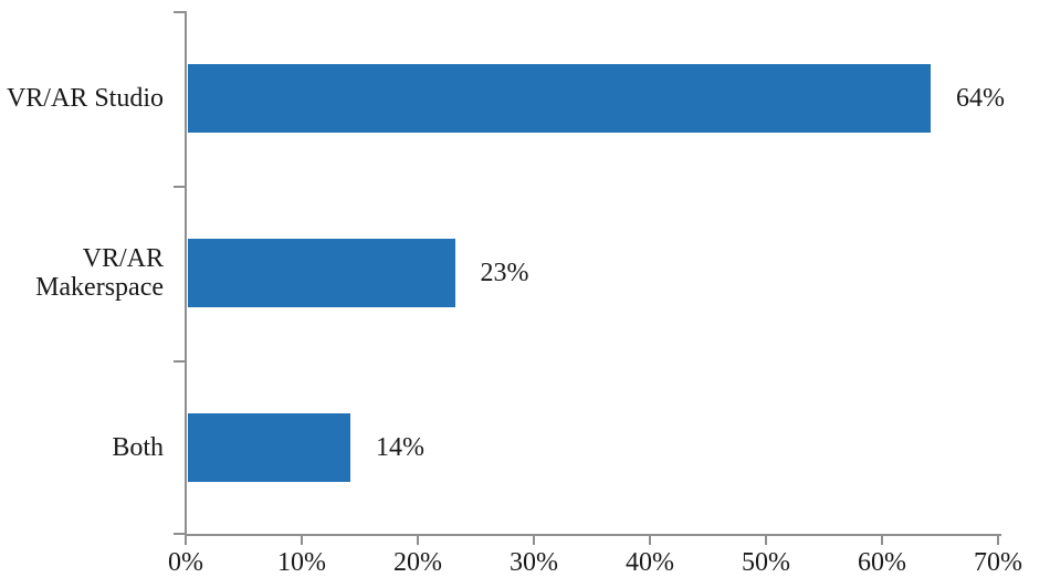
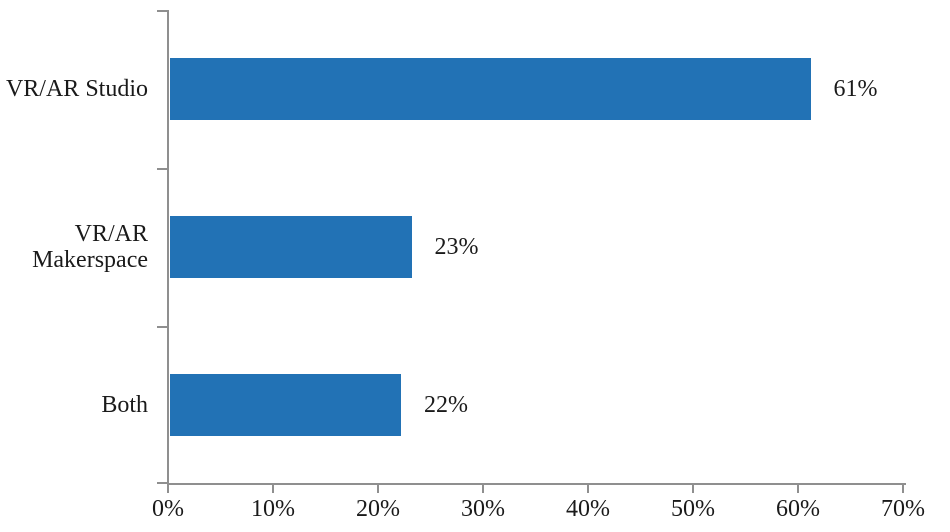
VR/AR Studio: 64% -> 61%
Both: 14% -> 22%
